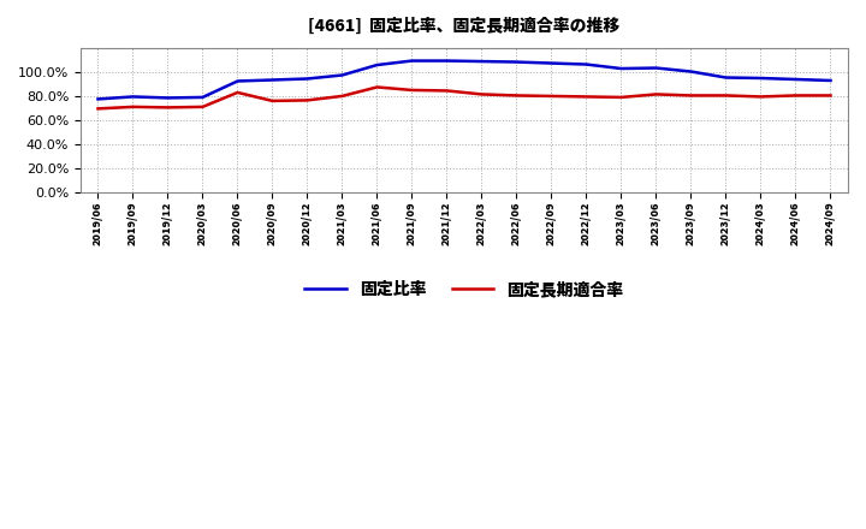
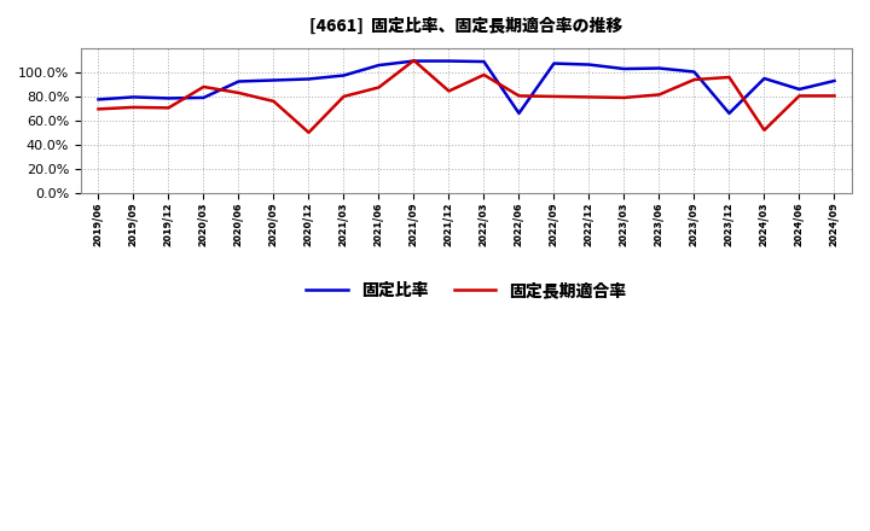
固定長期適合率/2020/03: 71% -> 88%
固定長期適合率/2020/12: 76% -> 50%
固定長期適合率/2021/09: 85% -> 110%
固定長期適合率/2022/03: 82% -> 98%
固定比率/2022/06: 108% -> 66%
固定長期適合率/2023/09: 80% -> 94%
固定比率/2023/12: 96% -> 66%
固定長期適合率/2023/12: 80% -> 96%
固定長期適合率/2024/03: 80% -> 52%
固定比率/2024/06: 94% -> 86%
